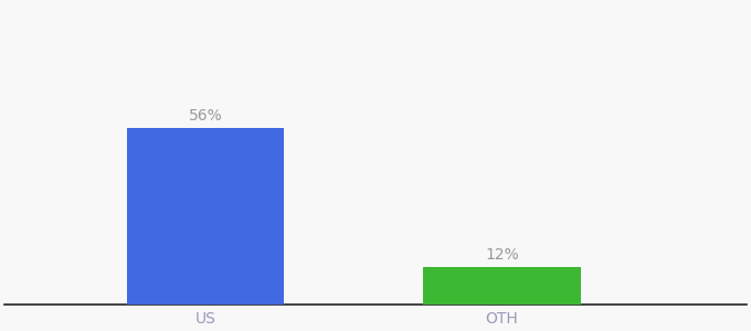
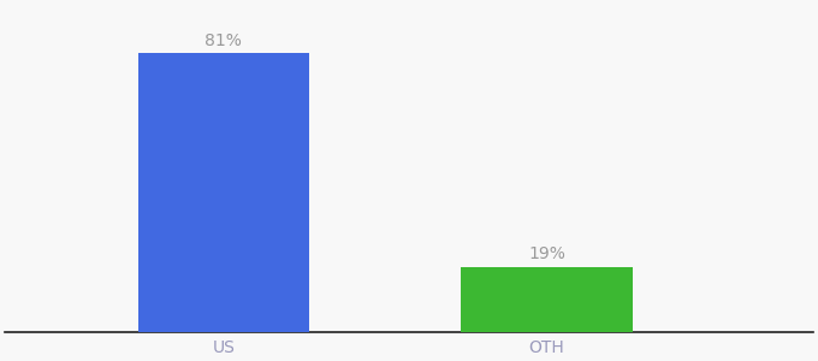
US: 56% -> 81%
OTH: 12% -> 19%
